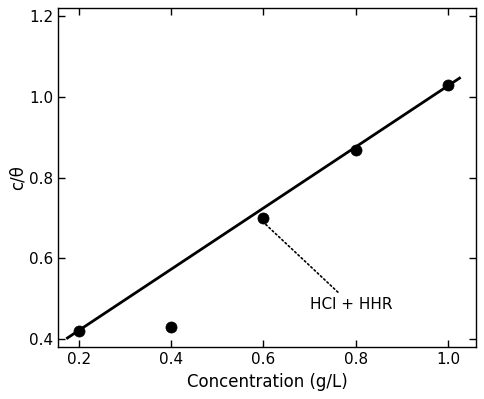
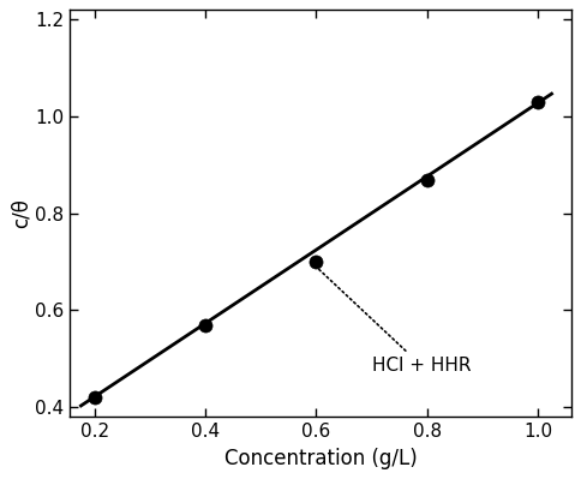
0.4: 0.43 -> 0.57
